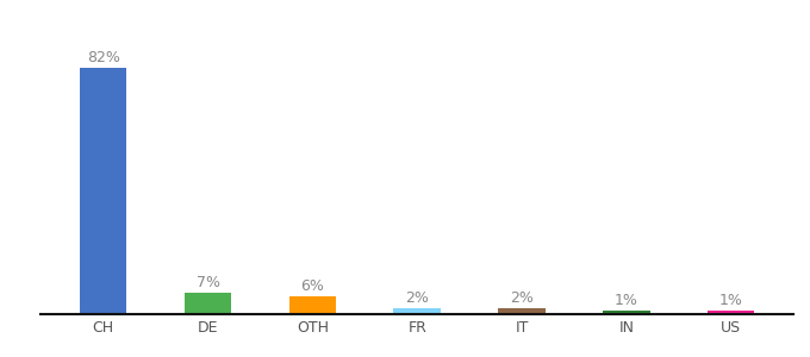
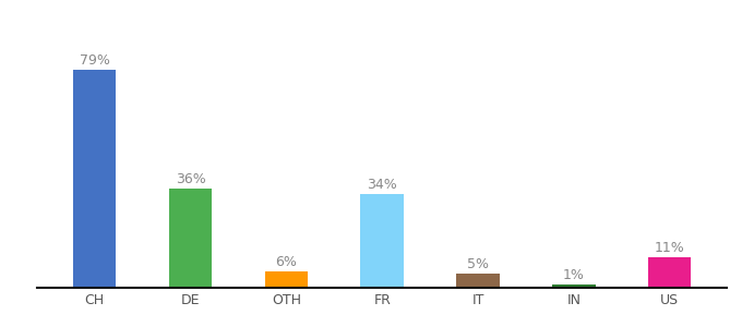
CH: 82% -> 79%
DE: 7% -> 36%
FR: 2% -> 34%
IT: 2% -> 5%
US: 1% -> 11%
